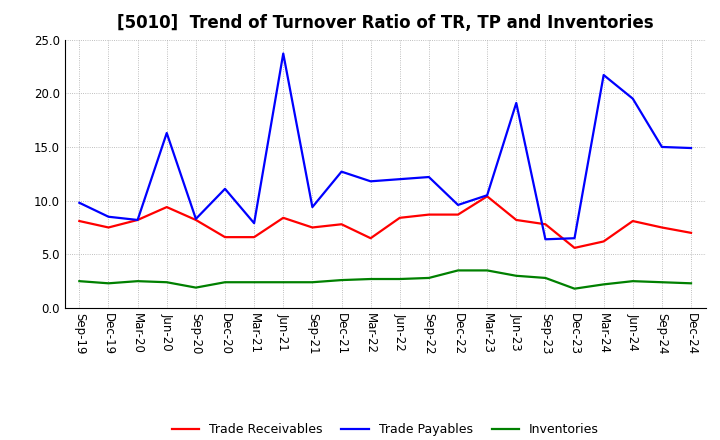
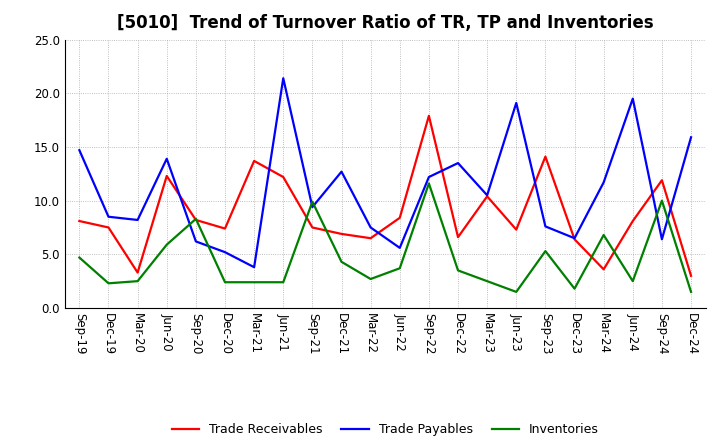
Trade Payables/Sep-19: 9.8 -> 14.7
Inventories/Sep-19: 2.5 -> 4.7
Trade Receivables/Mar-20: 8.2 -> 3.3
Trade Receivables/Jun-20: 9.4 -> 12.3
Trade Payables/Jun-20: 16.3 -> 13.9
Inventories/Jun-20: 2.4 -> 5.9
Trade Payables/Sep-20: 8.3 -> 6.2
Inventories/Sep-20: 1.9 -> 8.3
Trade Receivables/Dec-20: 6.6 -> 7.4
Trade Payables/Dec-20: 11.1 -> 5.2
Trade Receivables/Mar-21: 6.6 -> 13.7
Trade Payables/Mar-21: 7.9 -> 3.8
Trade Receivables/Jun-21: 8.4 -> 12.2
Trade Payables/Jun-21: 23.7 -> 21.4
Inventories/Sep-21: 2.4 -> 9.9
Trade Receivables/Dec-21: 7.8 -> 6.9
Inventories/Dec-21: 2.6 -> 4.3
Trade Payables/Mar-22: 11.8 -> 7.5
Trade Payables/Jun-22: 12.0 -> 5.6
Inventories/Jun-22: 2.7 -> 3.7
Trade Receivables/Sep-22: 8.7 -> 17.9
Inventories/Sep-22: 2.8 -> 11.6
Trade Receivables/Dec-22: 8.7 -> 6.6
Trade Payables/Dec-22: 9.6 -> 13.5
Inventories/Mar-23: 3.5 -> 2.5
Trade Receivables/Jun-23: 8.2 -> 7.3
Inventories/Jun-23: 3.0 -> 1.5
Trade Receivables/Sep-23: 7.8 -> 14.1
Trade Payables/Sep-23: 6.4 -> 7.6
Inventories/Sep-23: 2.8 -> 5.3
Trade Receivables/Dec-23: 5.6 -> 6.4
Trade Receivables/Mar-24: 6.2 -> 3.6
Trade Payables/Mar-24: 21.7 -> 11.7
Inventories/Mar-24: 2.2 -> 6.8
Trade Receivables/Sep-24: 7.5 -> 11.9
Trade Payables/Sep-24: 15.0 -> 6.4
Inventories/Sep-24: 2.4 -> 10.0
Trade Receivables/Dec-24: 7.0 -> 3.0
Trade Payables/Dec-24: 14.9 -> 15.9
Inventories/Dec-24: 2.3 -> 1.5
